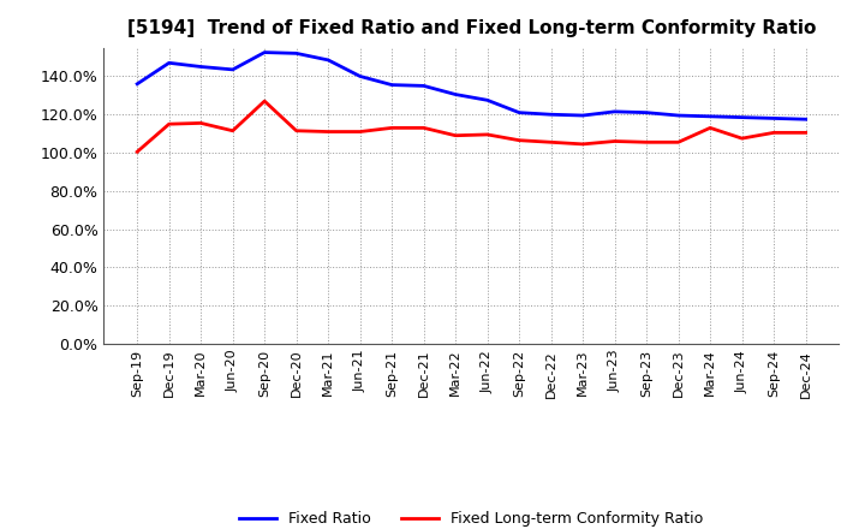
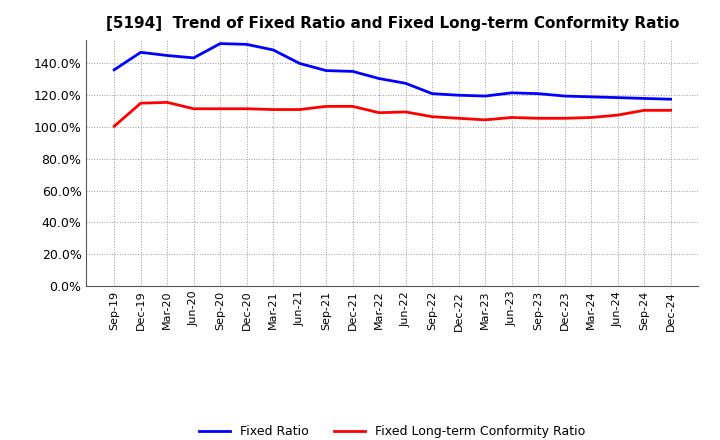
Fixed Long-term Conformity Ratio/Sep-20: 127% -> 112%
Fixed Long-term Conformity Ratio/Mar-24: 113% -> 106%
